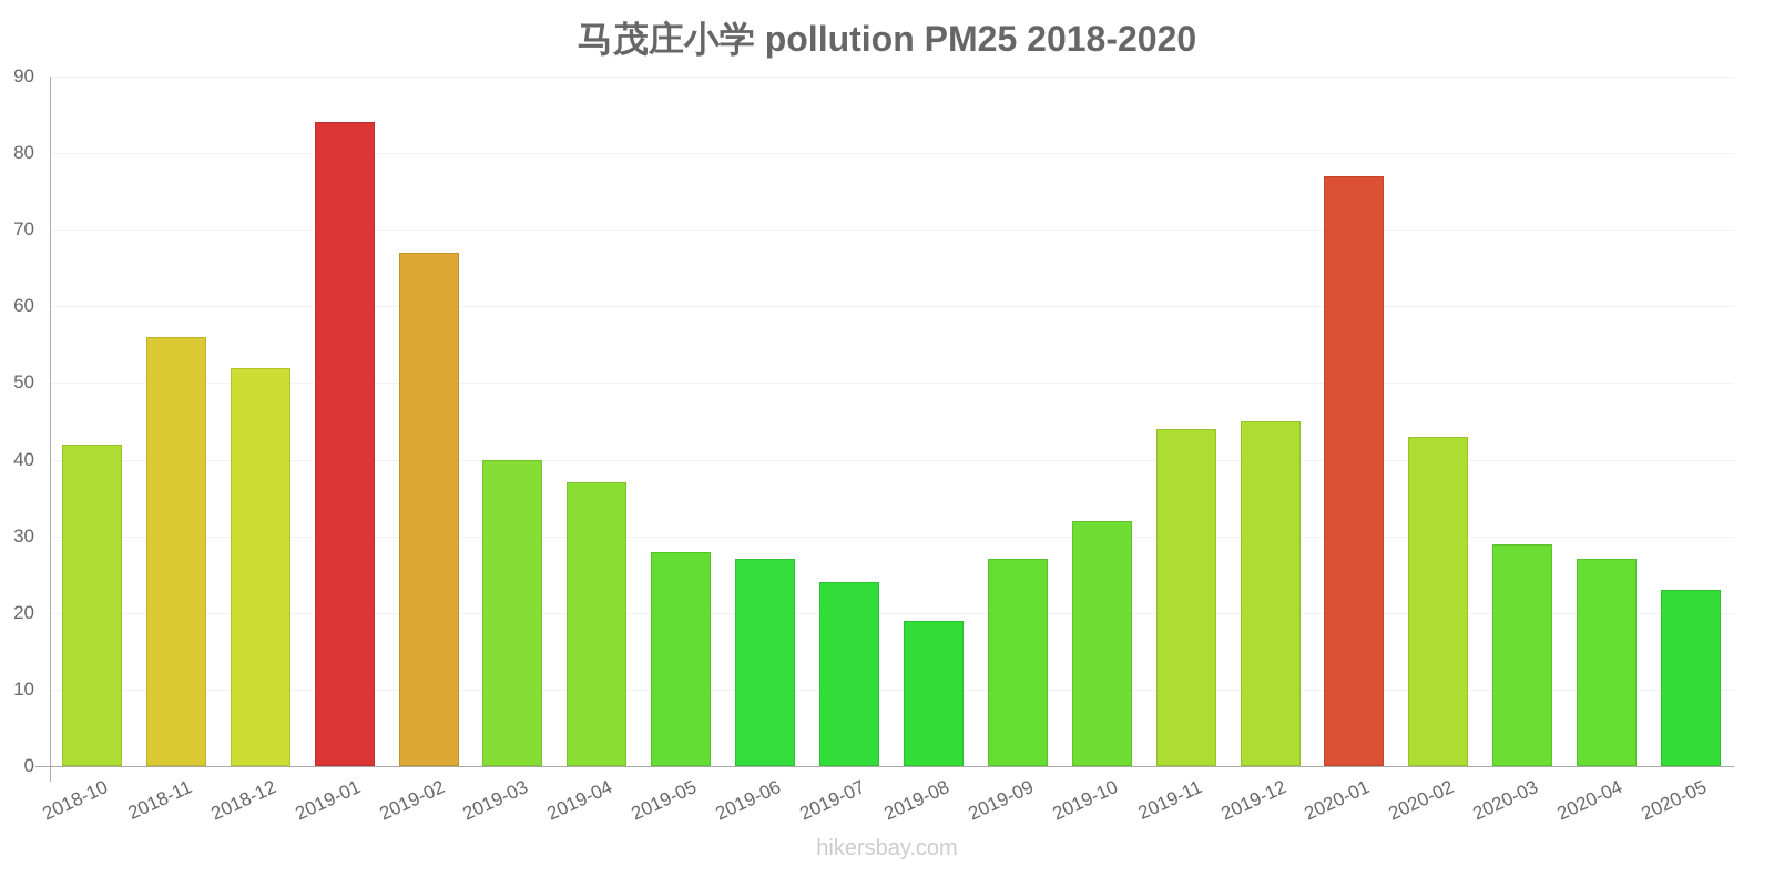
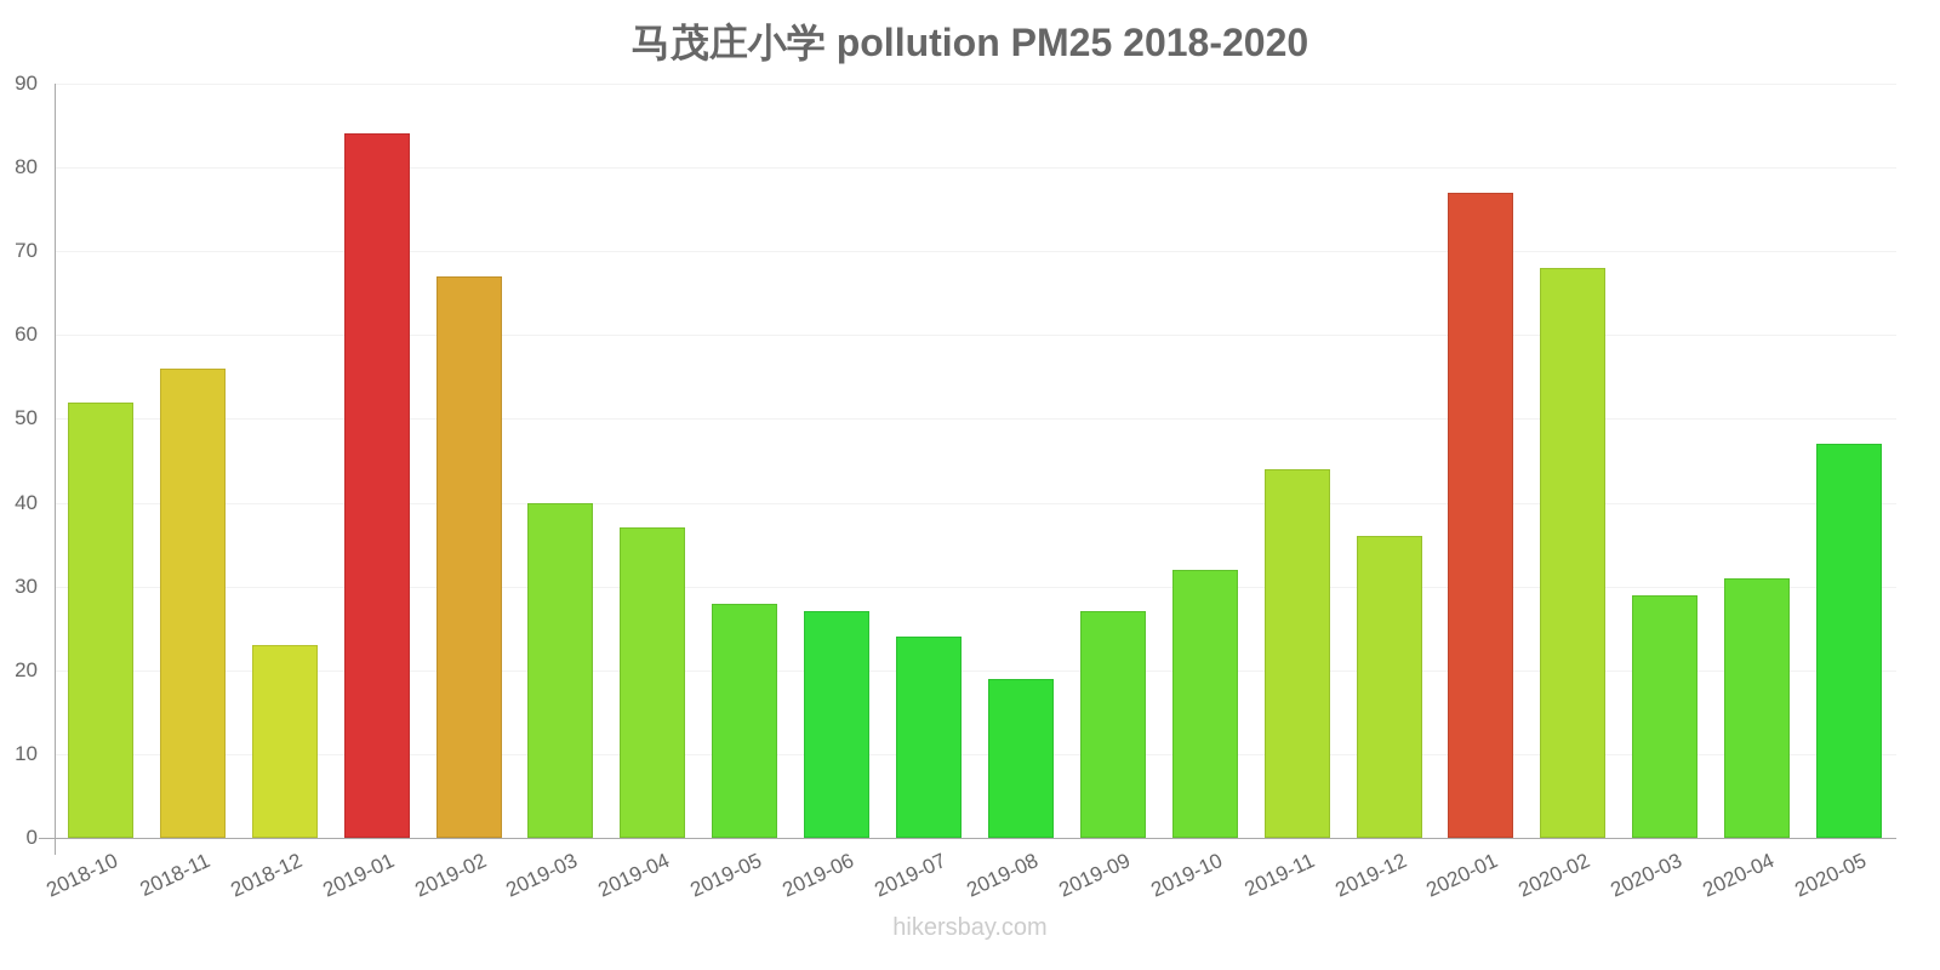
2018-10: 42 -> 52
2018-12: 52 -> 23
2019-12: 45 -> 36
2020-02: 43 -> 68
2020-04: 27 -> 31
2020-05: 23 -> 47
